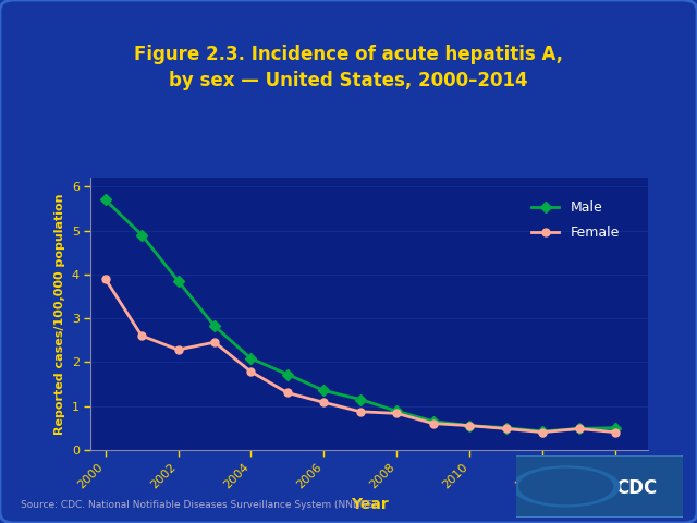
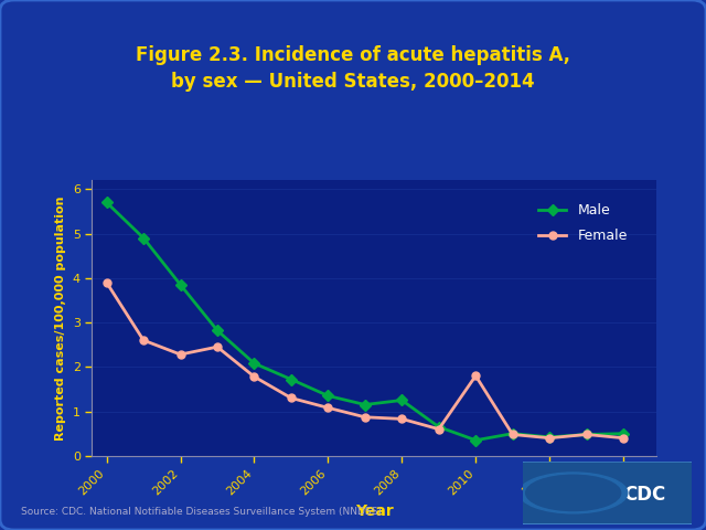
Male/2008: 0.88 -> 1.25
Male/2010: 0.55 -> 0.35
Female/2010: 0.55 -> 1.80
